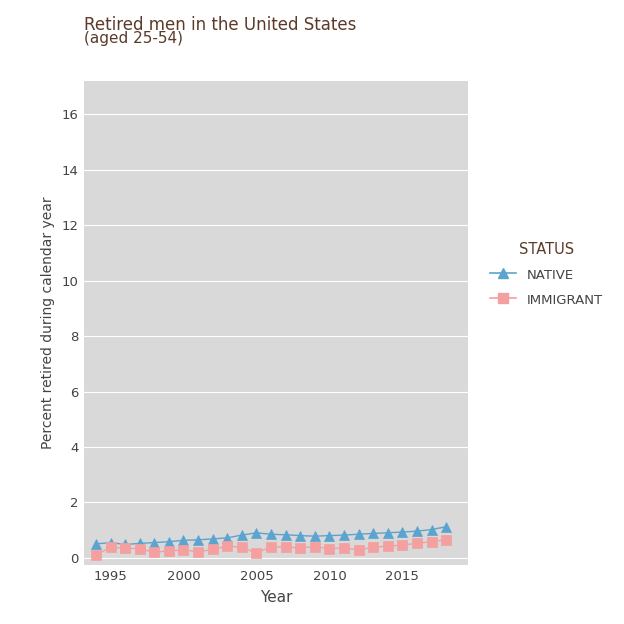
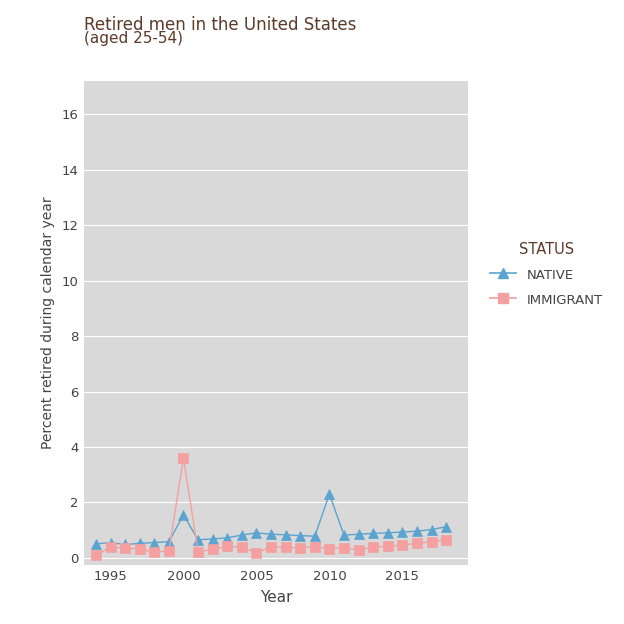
NATIVE/2000: 0.63 -> 1.55
IMMIGRANT/2000: 0.28 -> 3.60
NATIVE/2010: 0.80 -> 2.30
